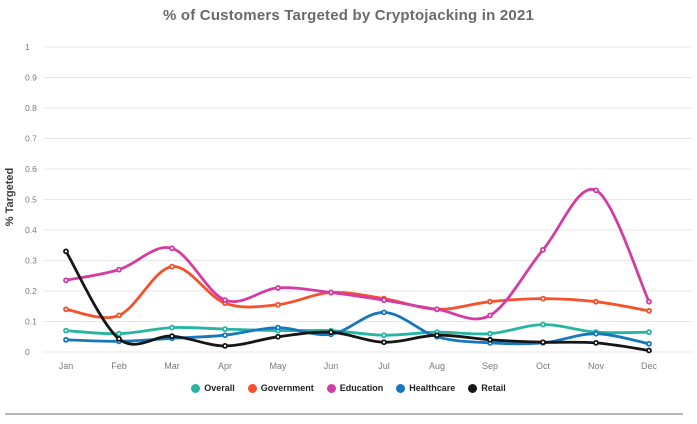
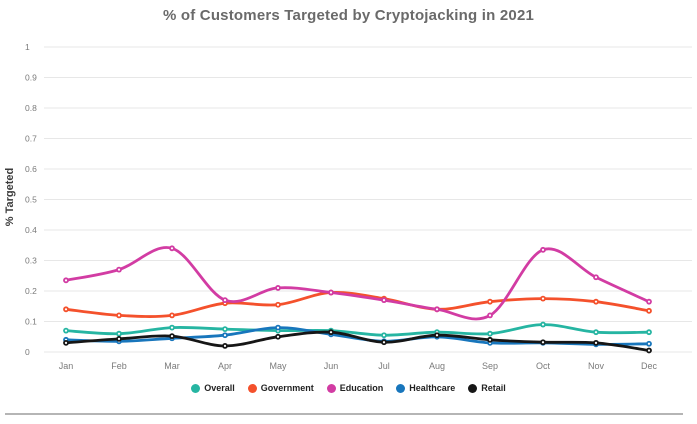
Retail/Jan: 0.33 -> 0.03
Government/Mar: 0.28 -> 0.12
Healthcare/Jul: 0.13 -> 0.04
Education/Nov: 0.53 -> 0.24
Healthcare/Nov: 0.06 -> 0.03
